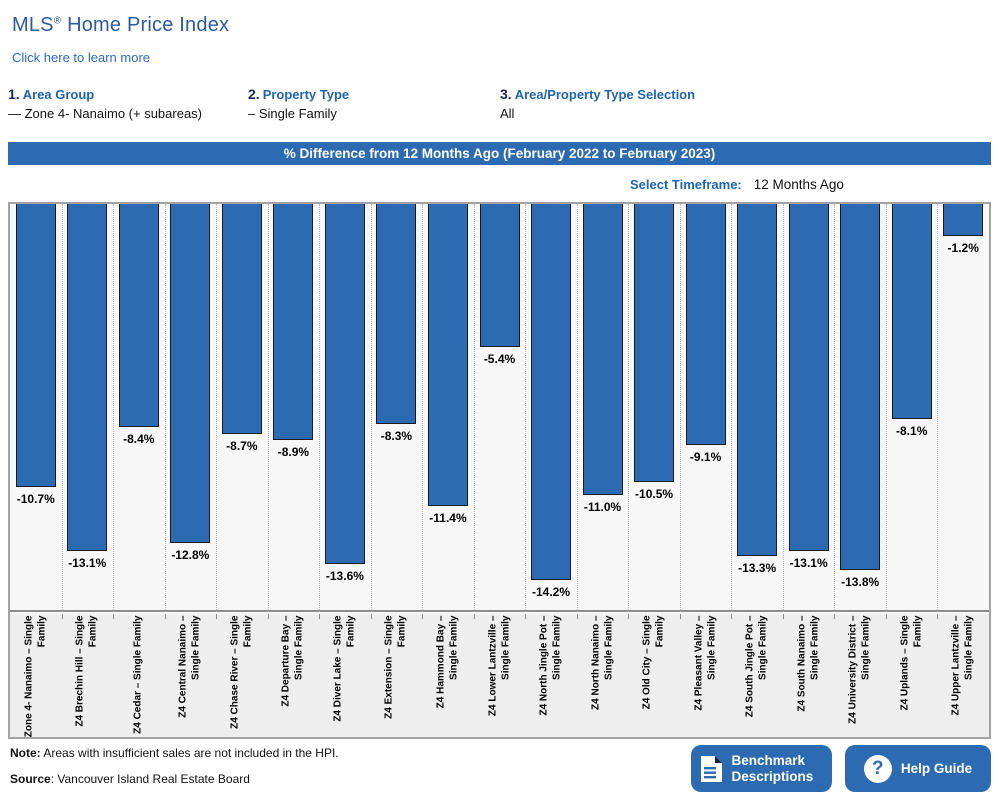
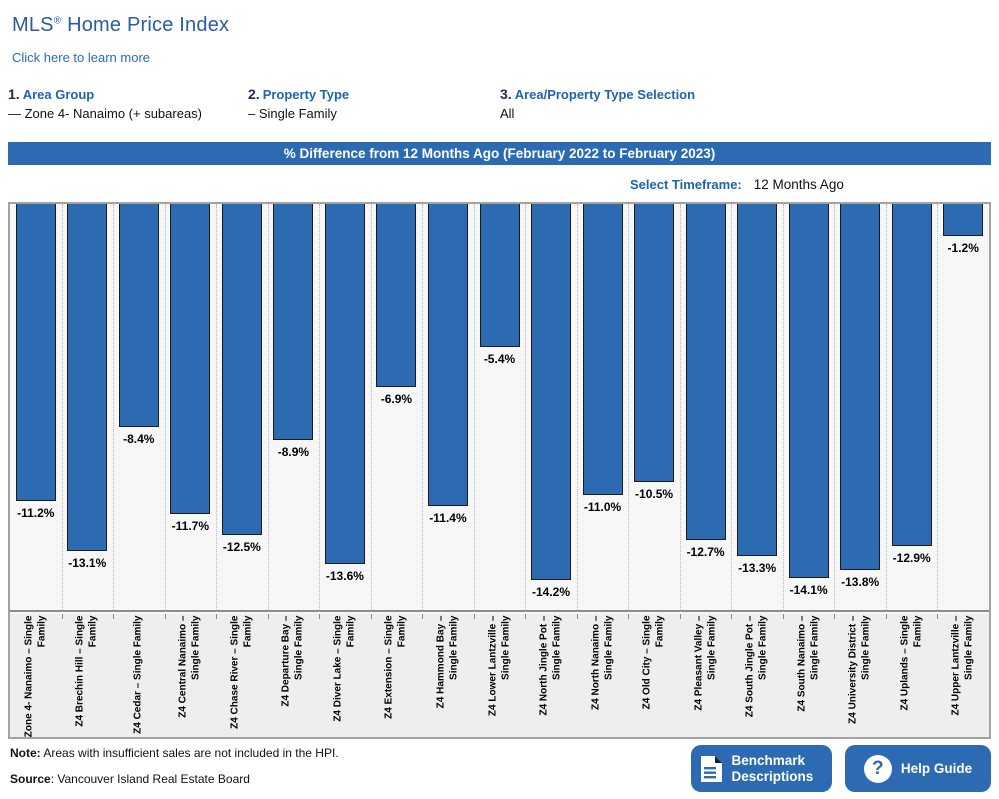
Zone 4- Nanaimo – Single Family: -10.7% -> -11.2%
Z4 Central Nanaimo – Single Family: -12.8% -> -11.7%
Z4 Chase River – Single Family: -8.7% -> -12.5%
Z4 Extension – Single Family: -8.3% -> -6.9%
Z4 Pleasant Valley – Single Family: -9.1% -> -12.7%
Z4 South Nanaimo – Single Family: -13.1% -> -14.1%
Z4 Uplands – Single Family: -8.1% -> -12.9%
